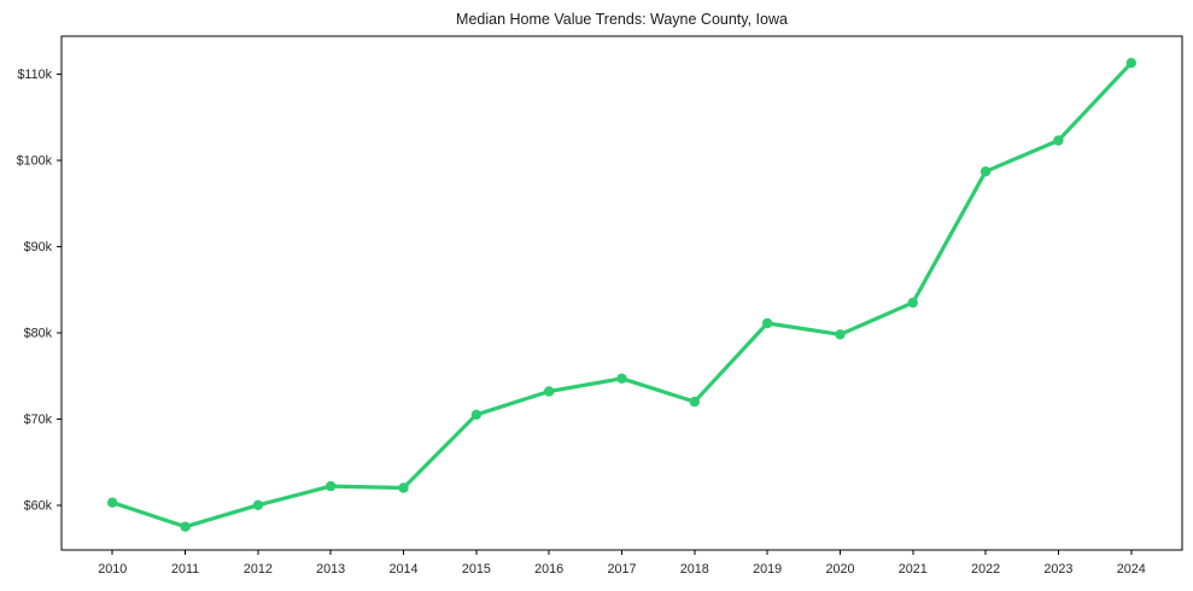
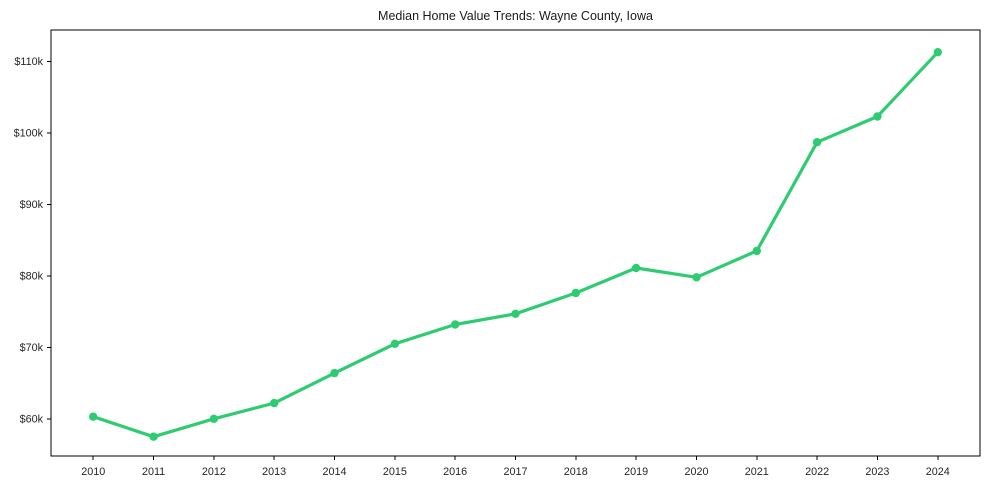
2014: $62k -> $66k
2018: $72k -> $78k
